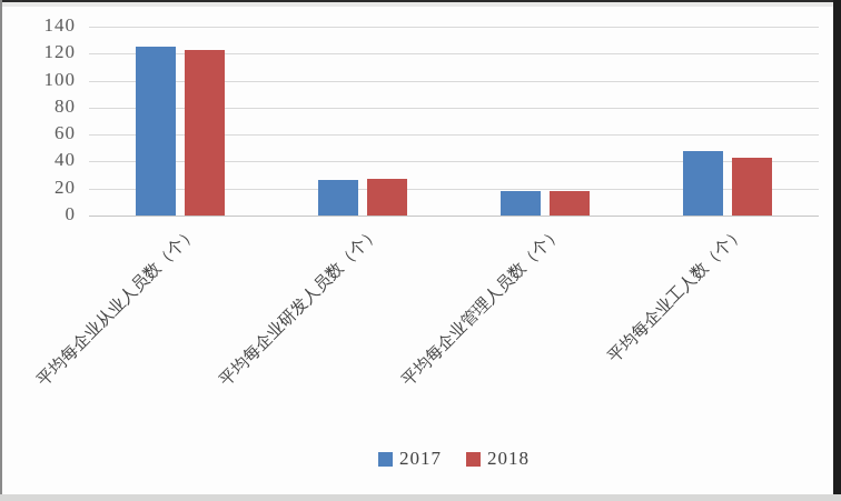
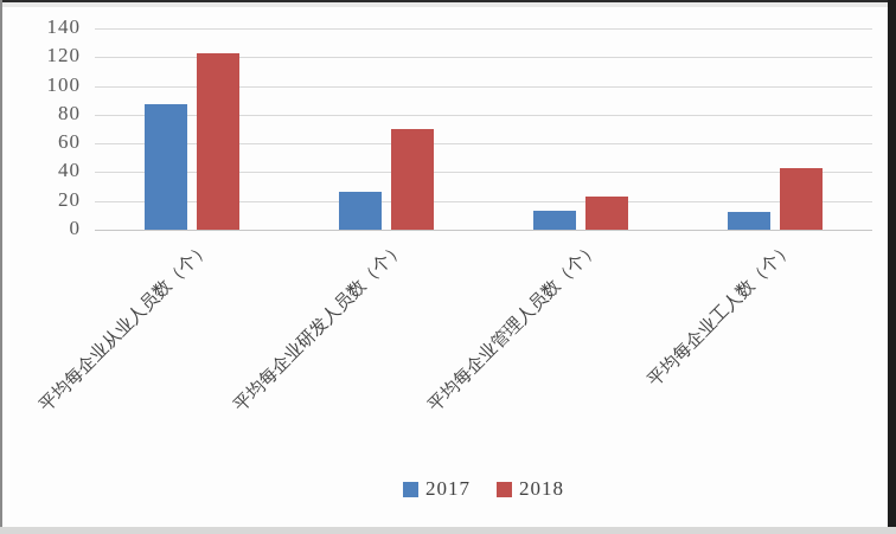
2017/平均每企业从业人员数（个）: 125 -> 87
2018/平均每企业研发人员数（个）: 27 -> 70
2017/平均每企业管理人员数（个）: 18 -> 13
2018/平均每企业管理人员数（个）: 18 -> 23
2017/平均每企业工人数（个）: 48 -> 12
